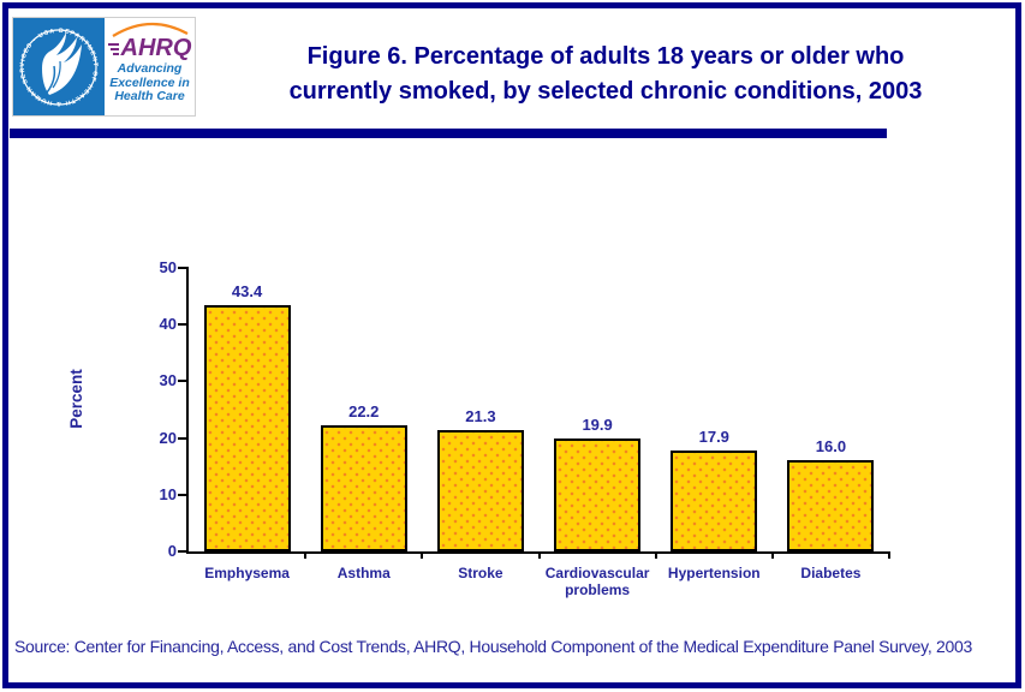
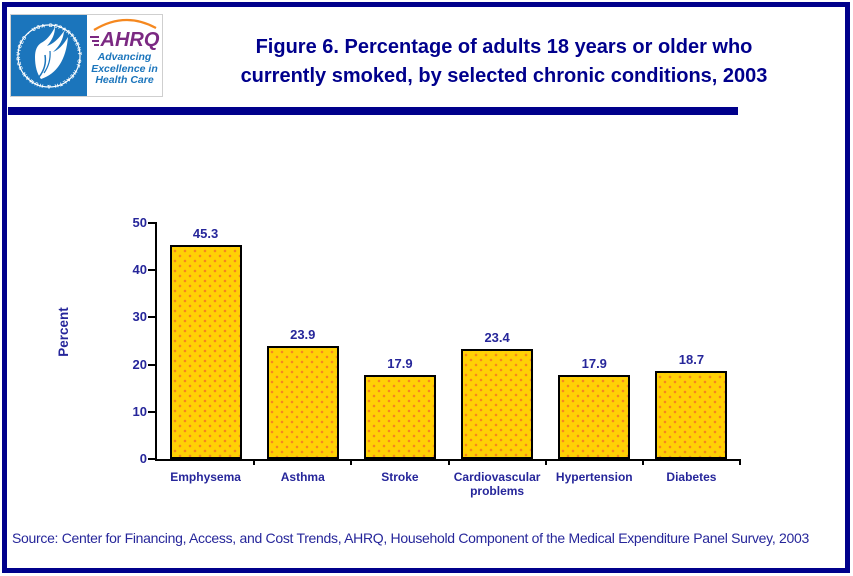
Emphysema: 43.4 -> 45.3
Asthma: 22.2 -> 23.9
Stroke: 21.3 -> 17.9
Cardiovascular problems: 19.9 -> 23.4
Diabetes: 16.0 -> 18.7
